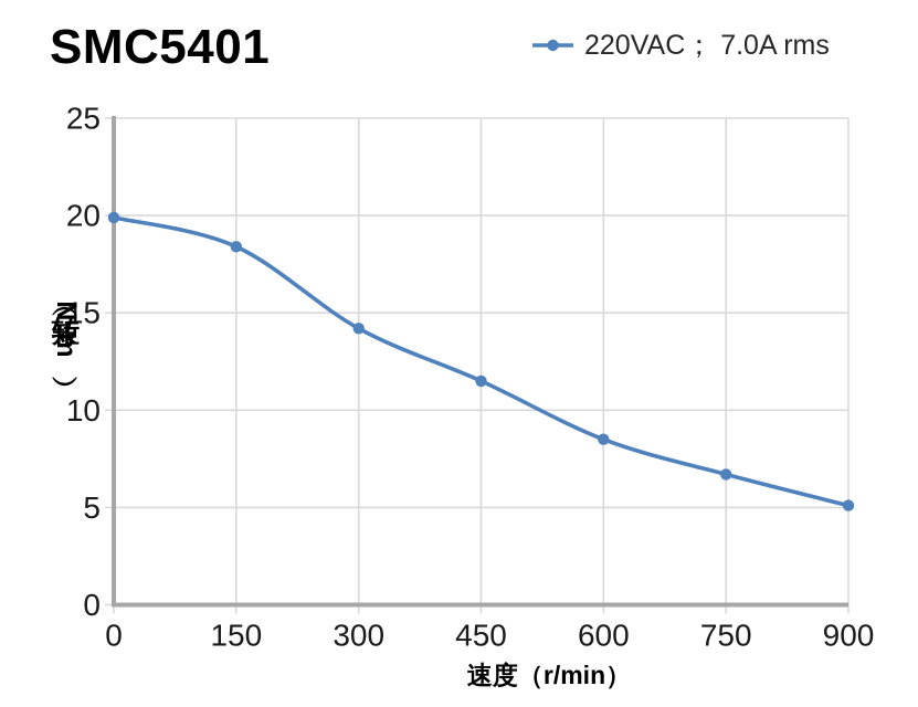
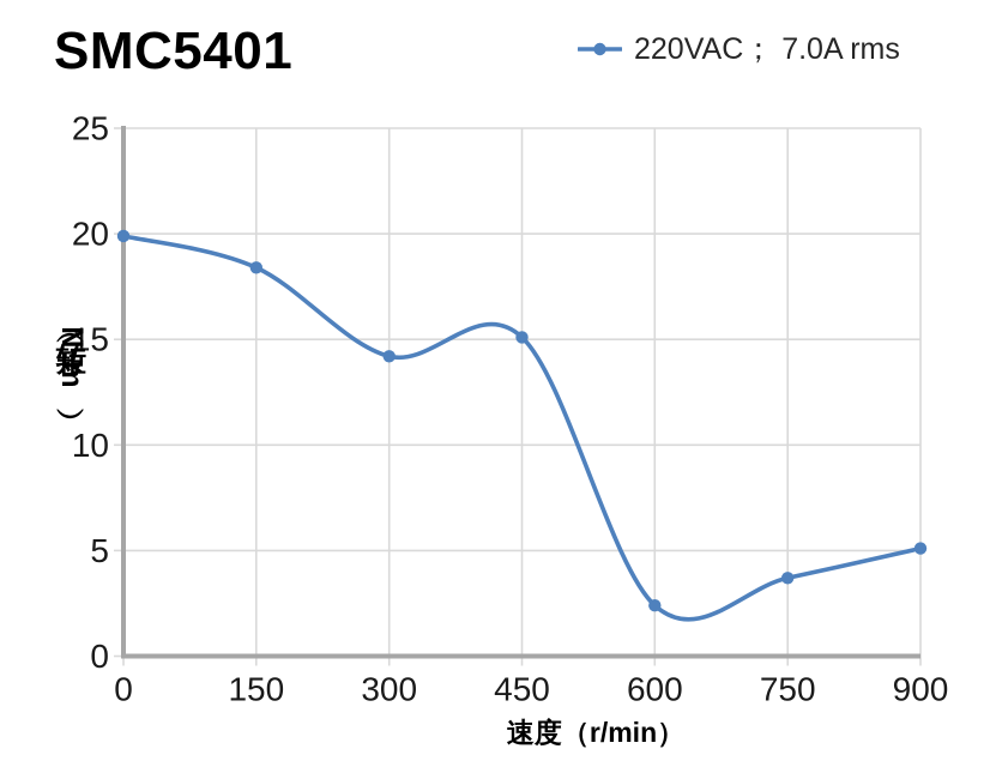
450: 11.5 -> 15.1
600: 8.5 -> 2.4
750: 6.7 -> 3.7
